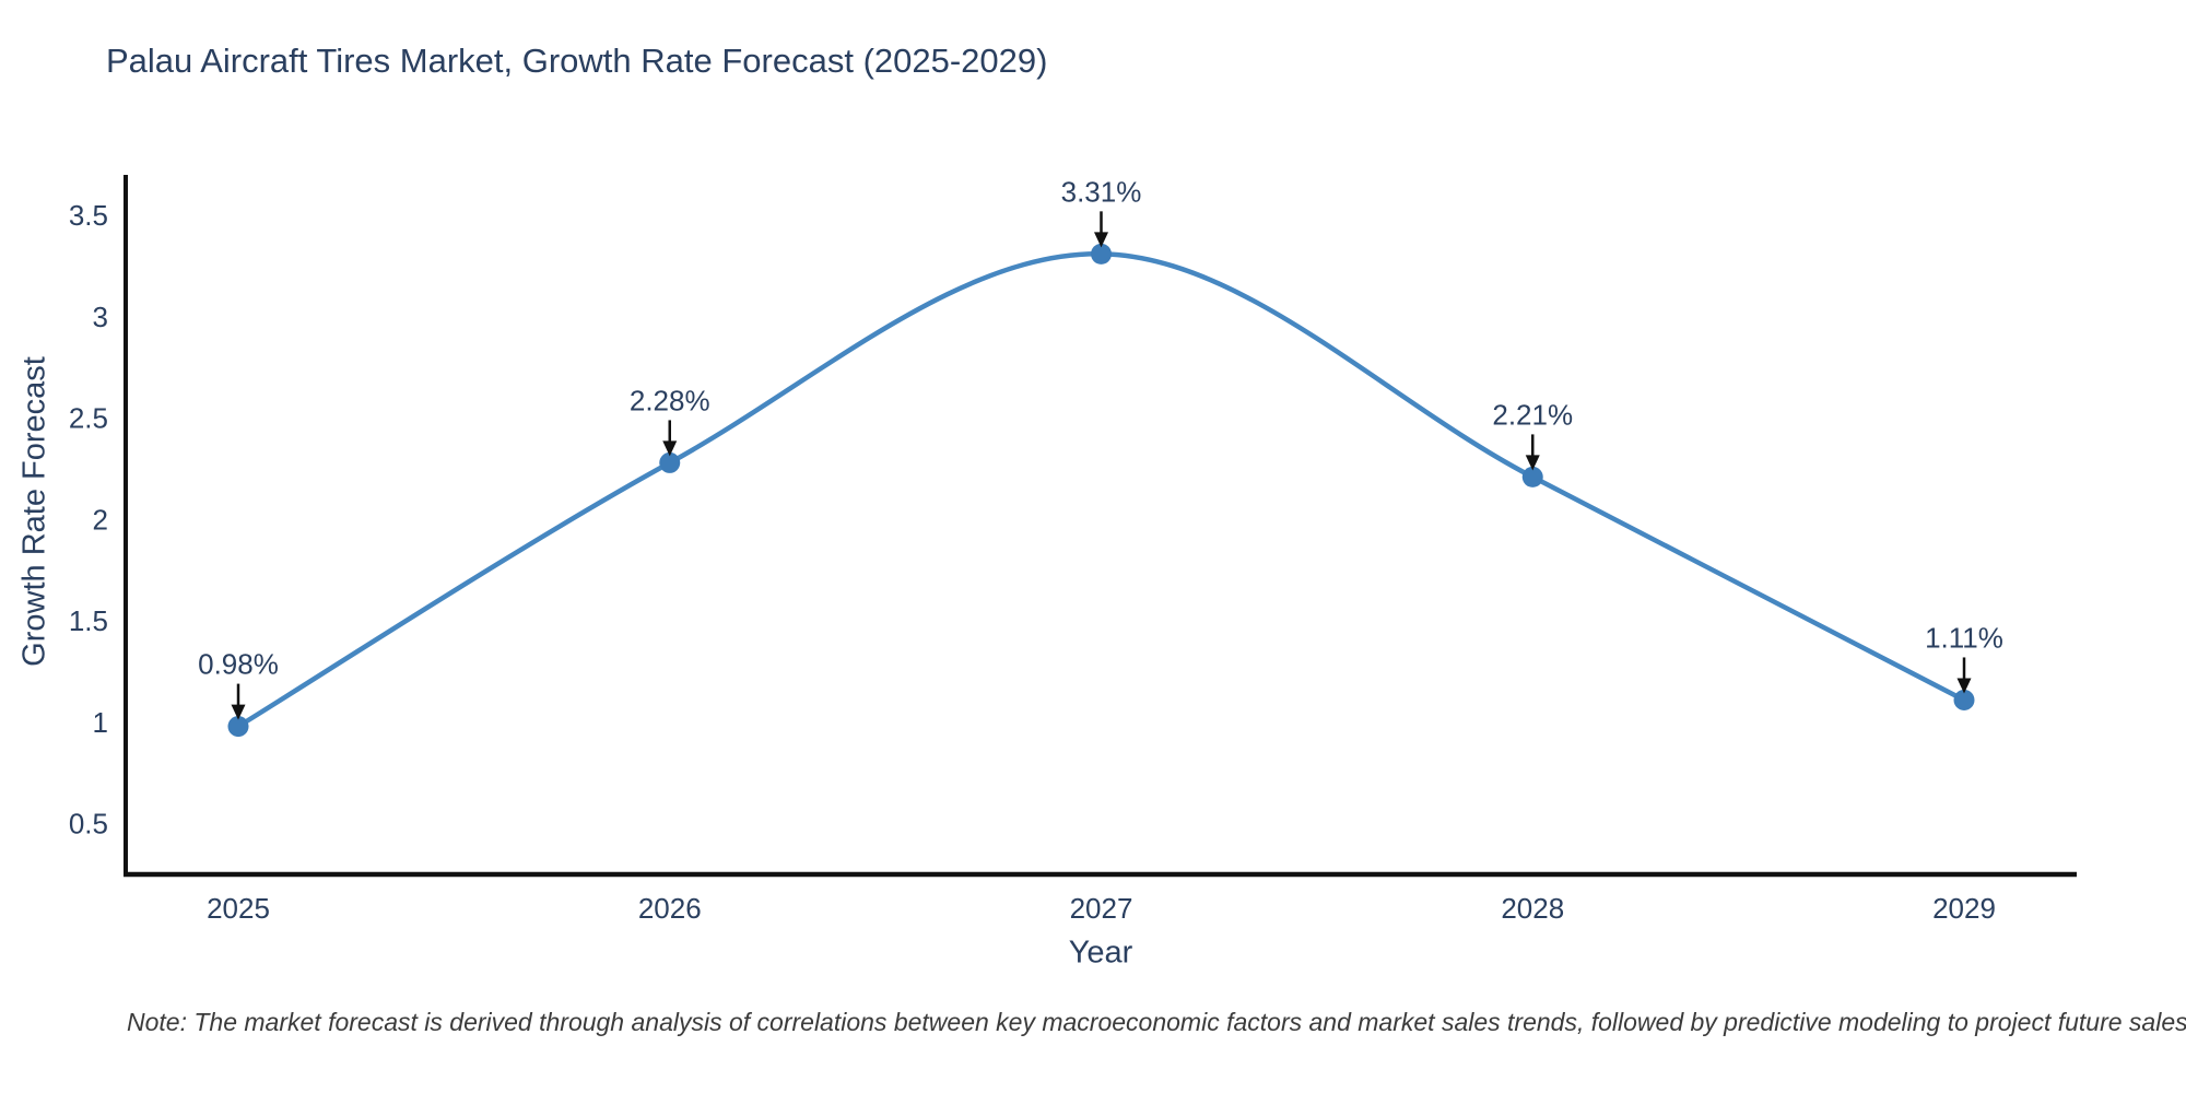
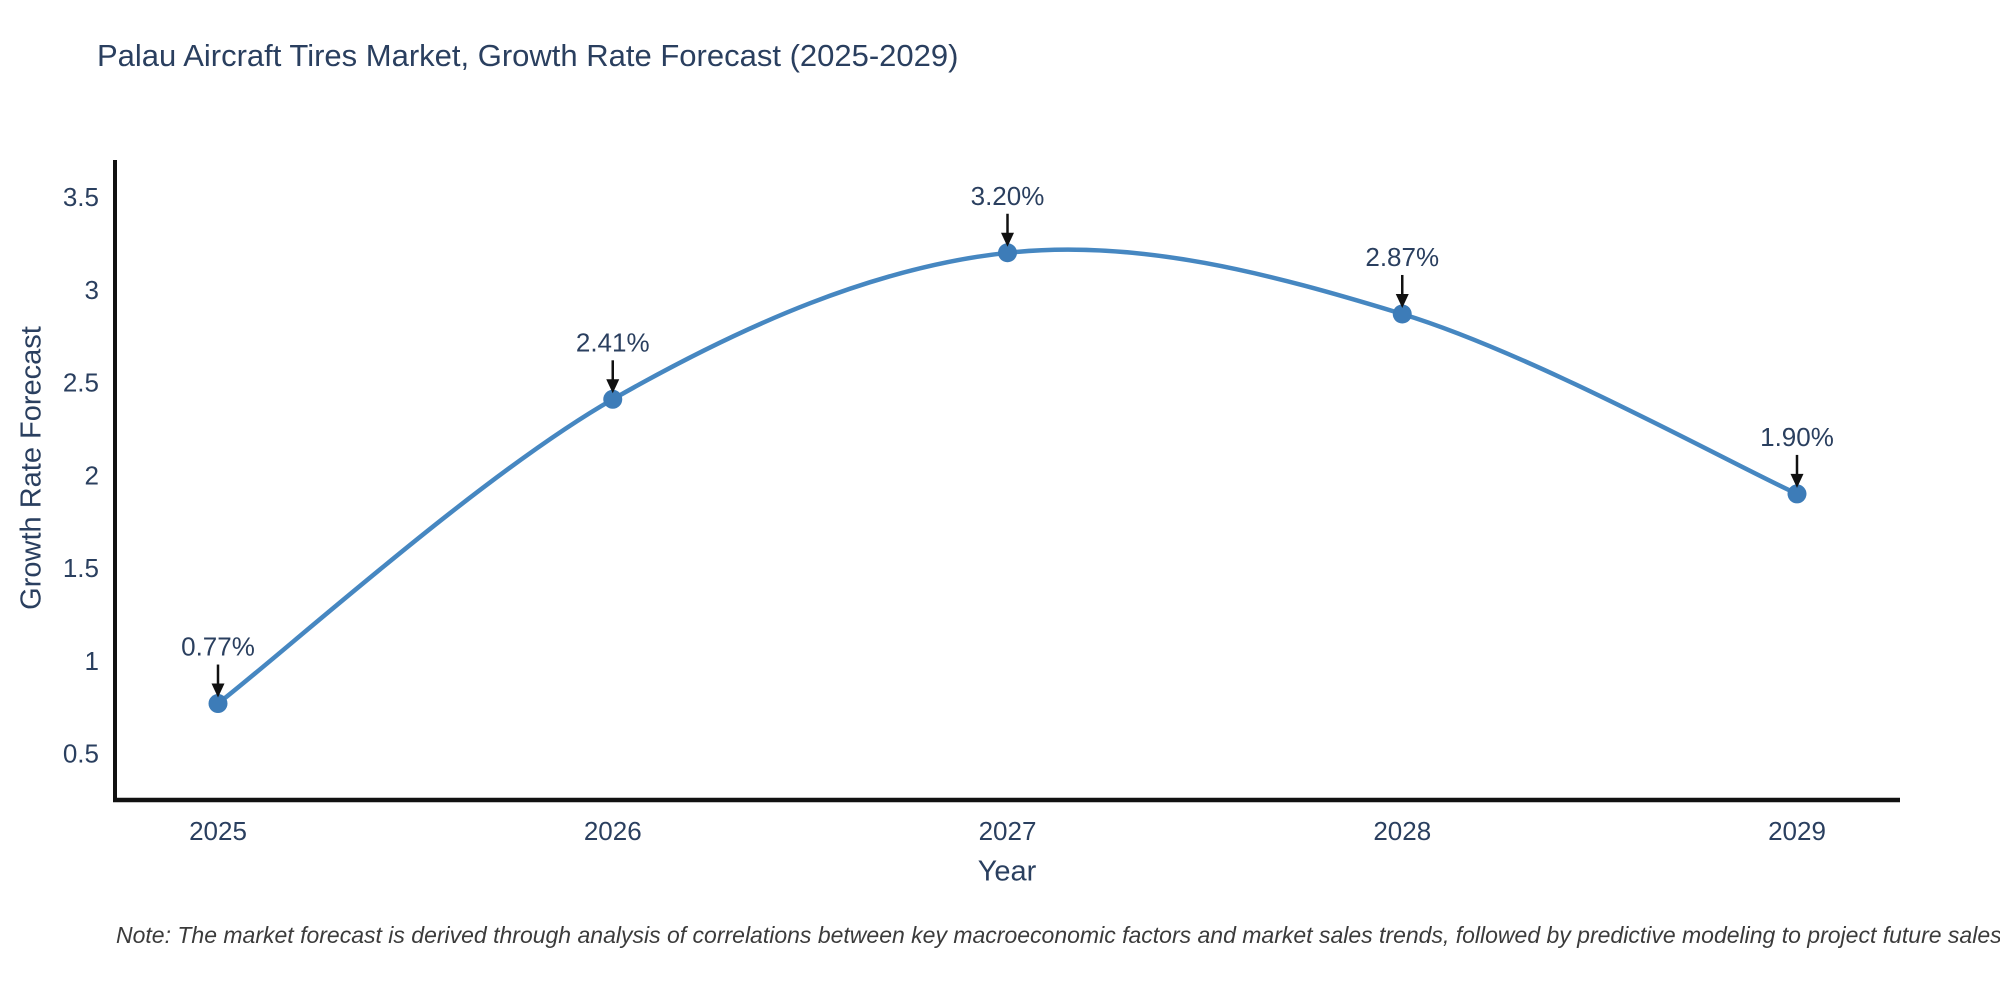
2025: 0.98% -> 0.77%
2026: 2.28% -> 2.41%
2027: 3.31% -> 3.20%
2028: 2.21% -> 2.87%
2029: 1.11% -> 1.90%
